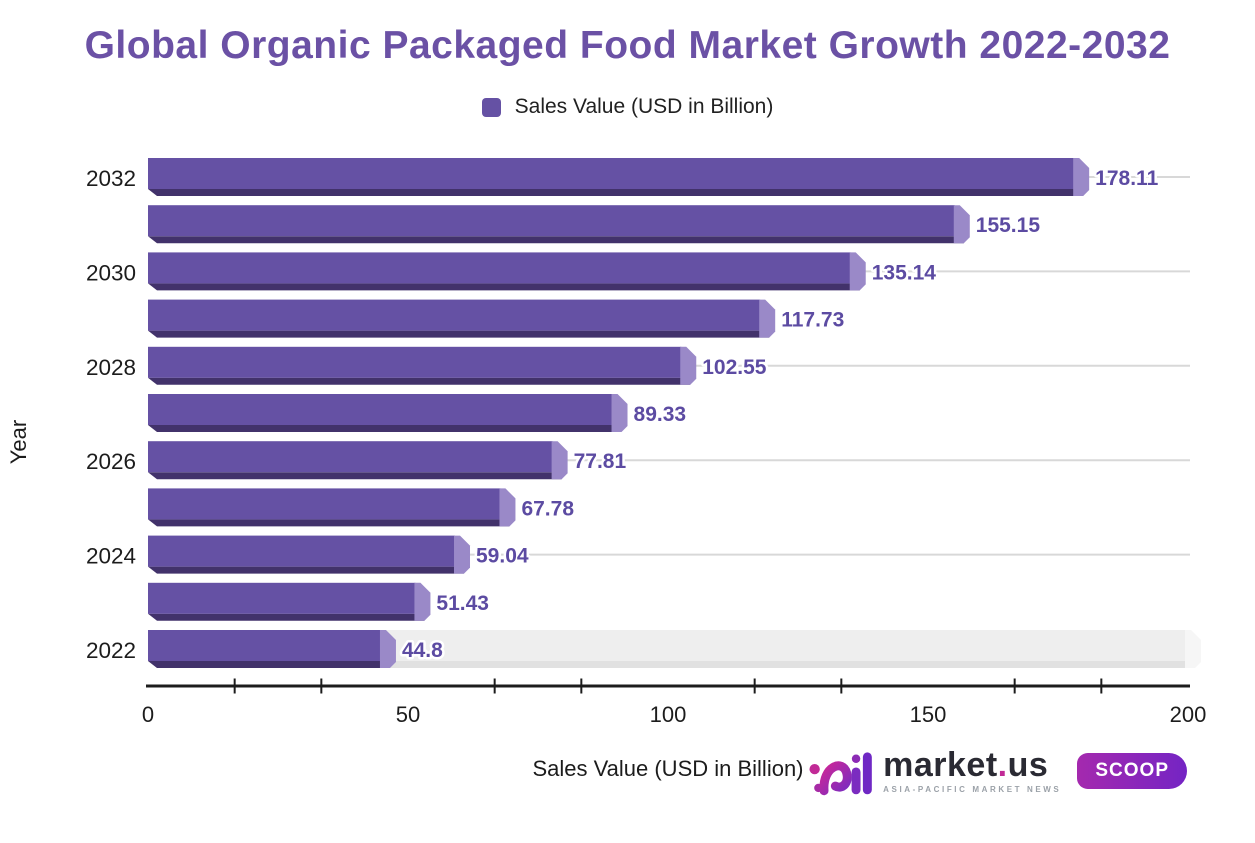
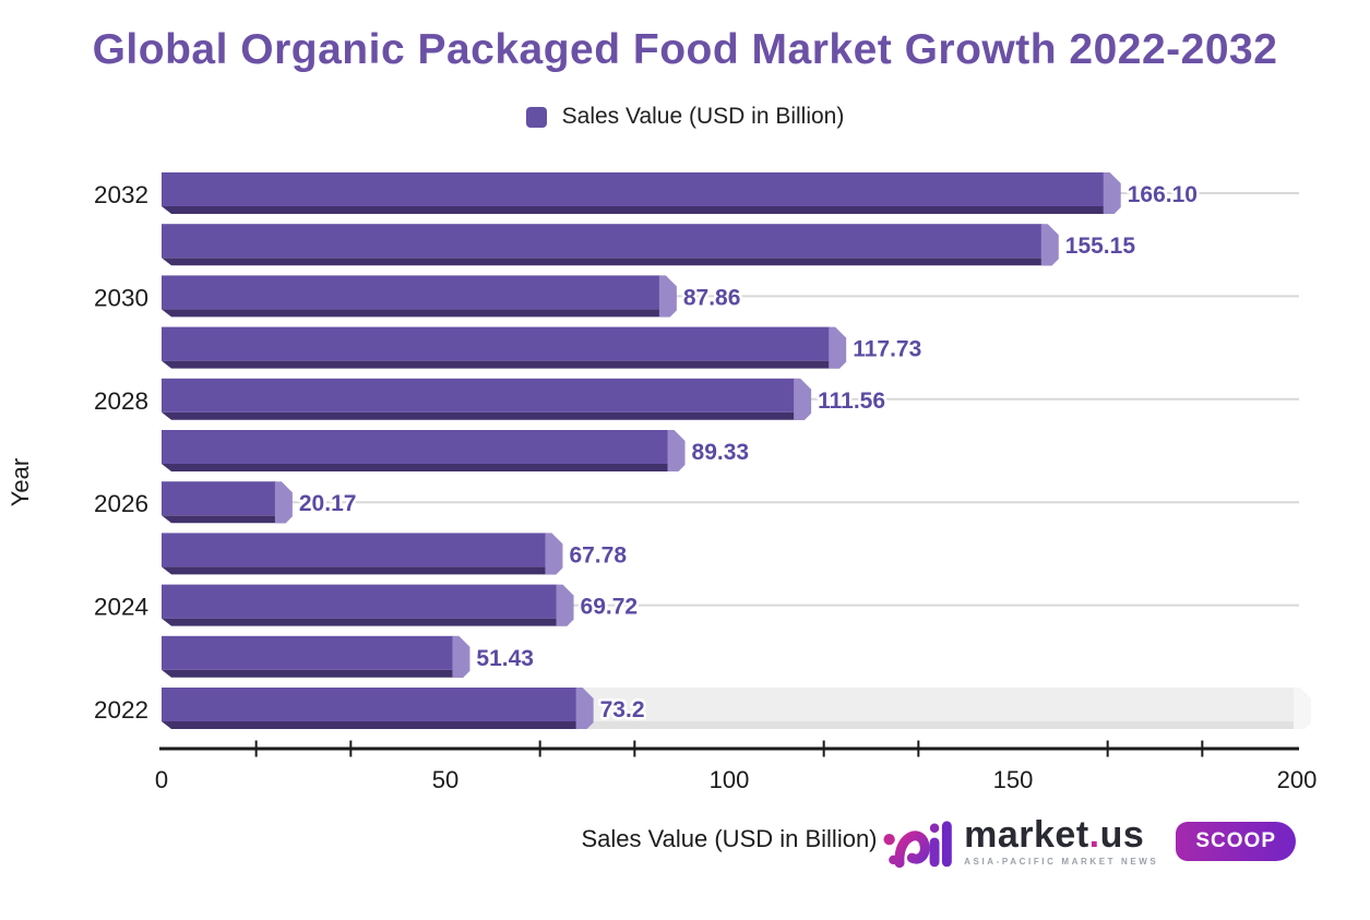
2032: 178.11 -> 166.10
2030: 135.14 -> 87.86
2028: 102.55 -> 111.56
2026: 77.81 -> 20.17
2024: 59.04 -> 69.72
2022: 44.8 -> 73.2
